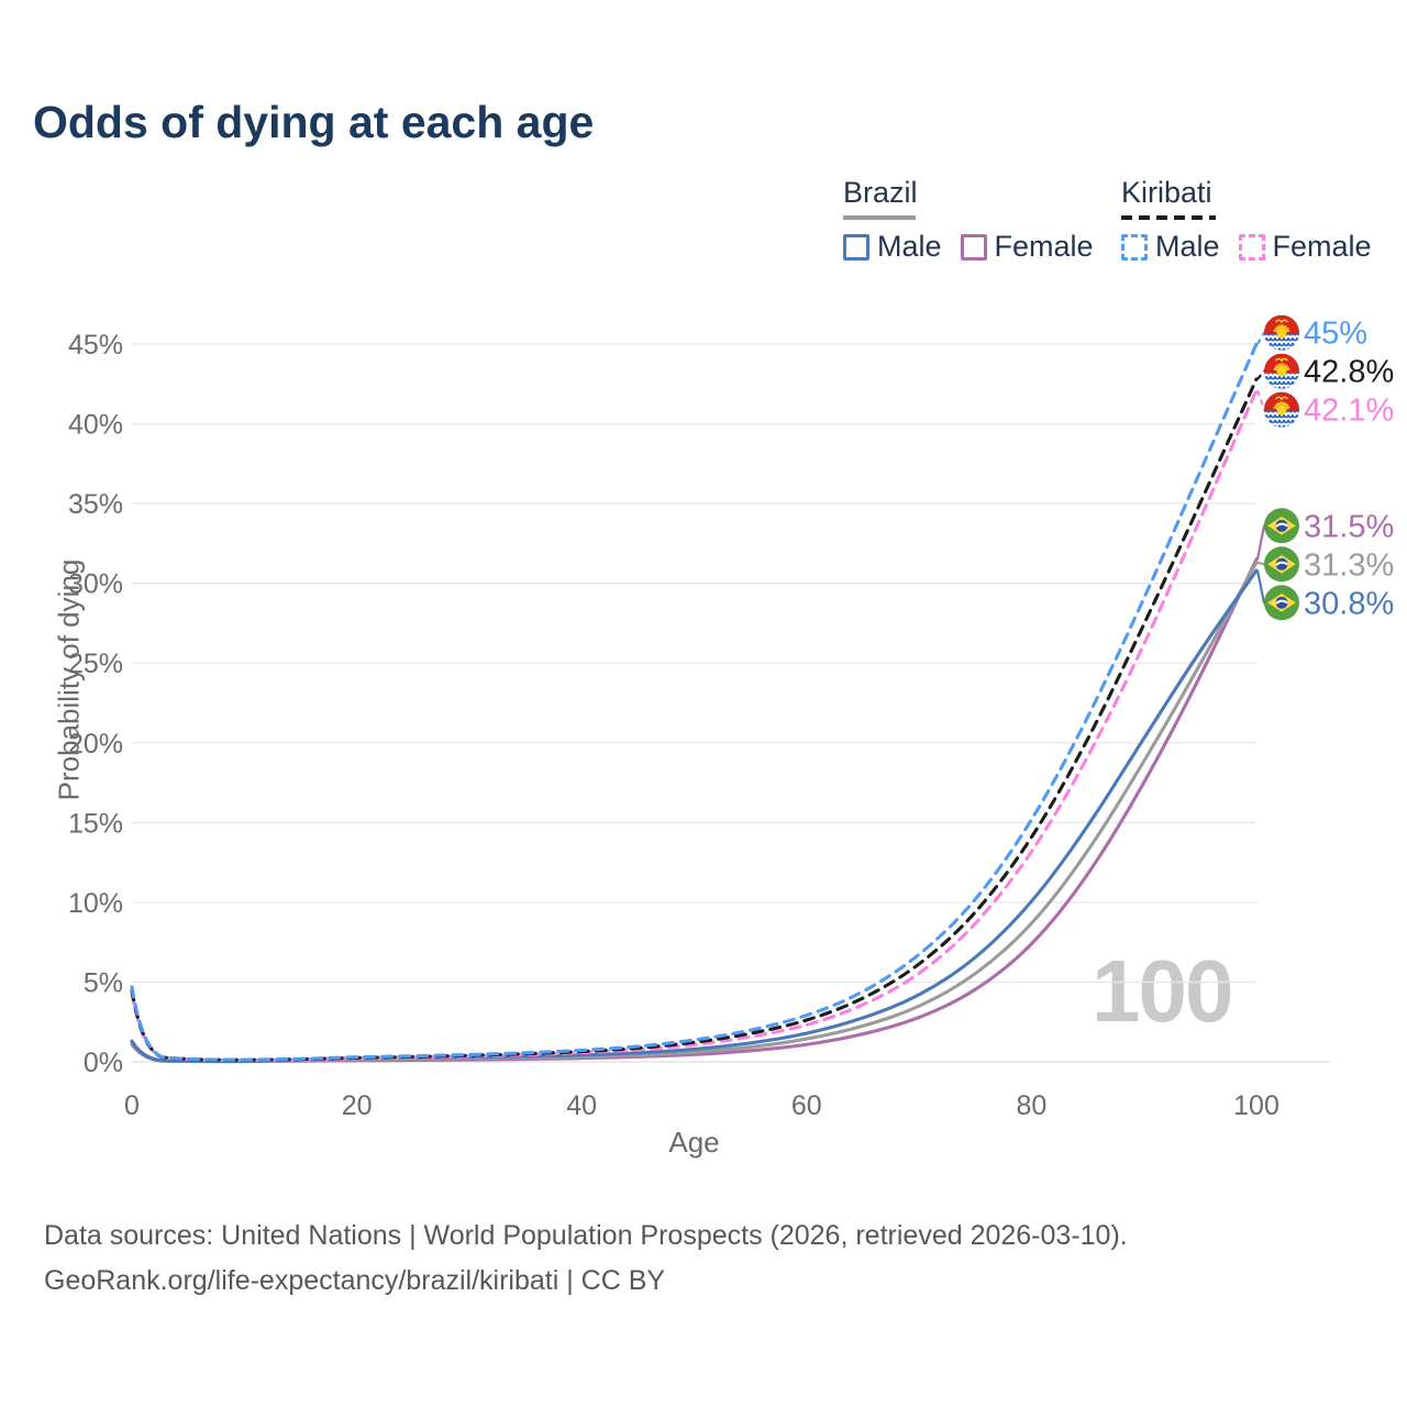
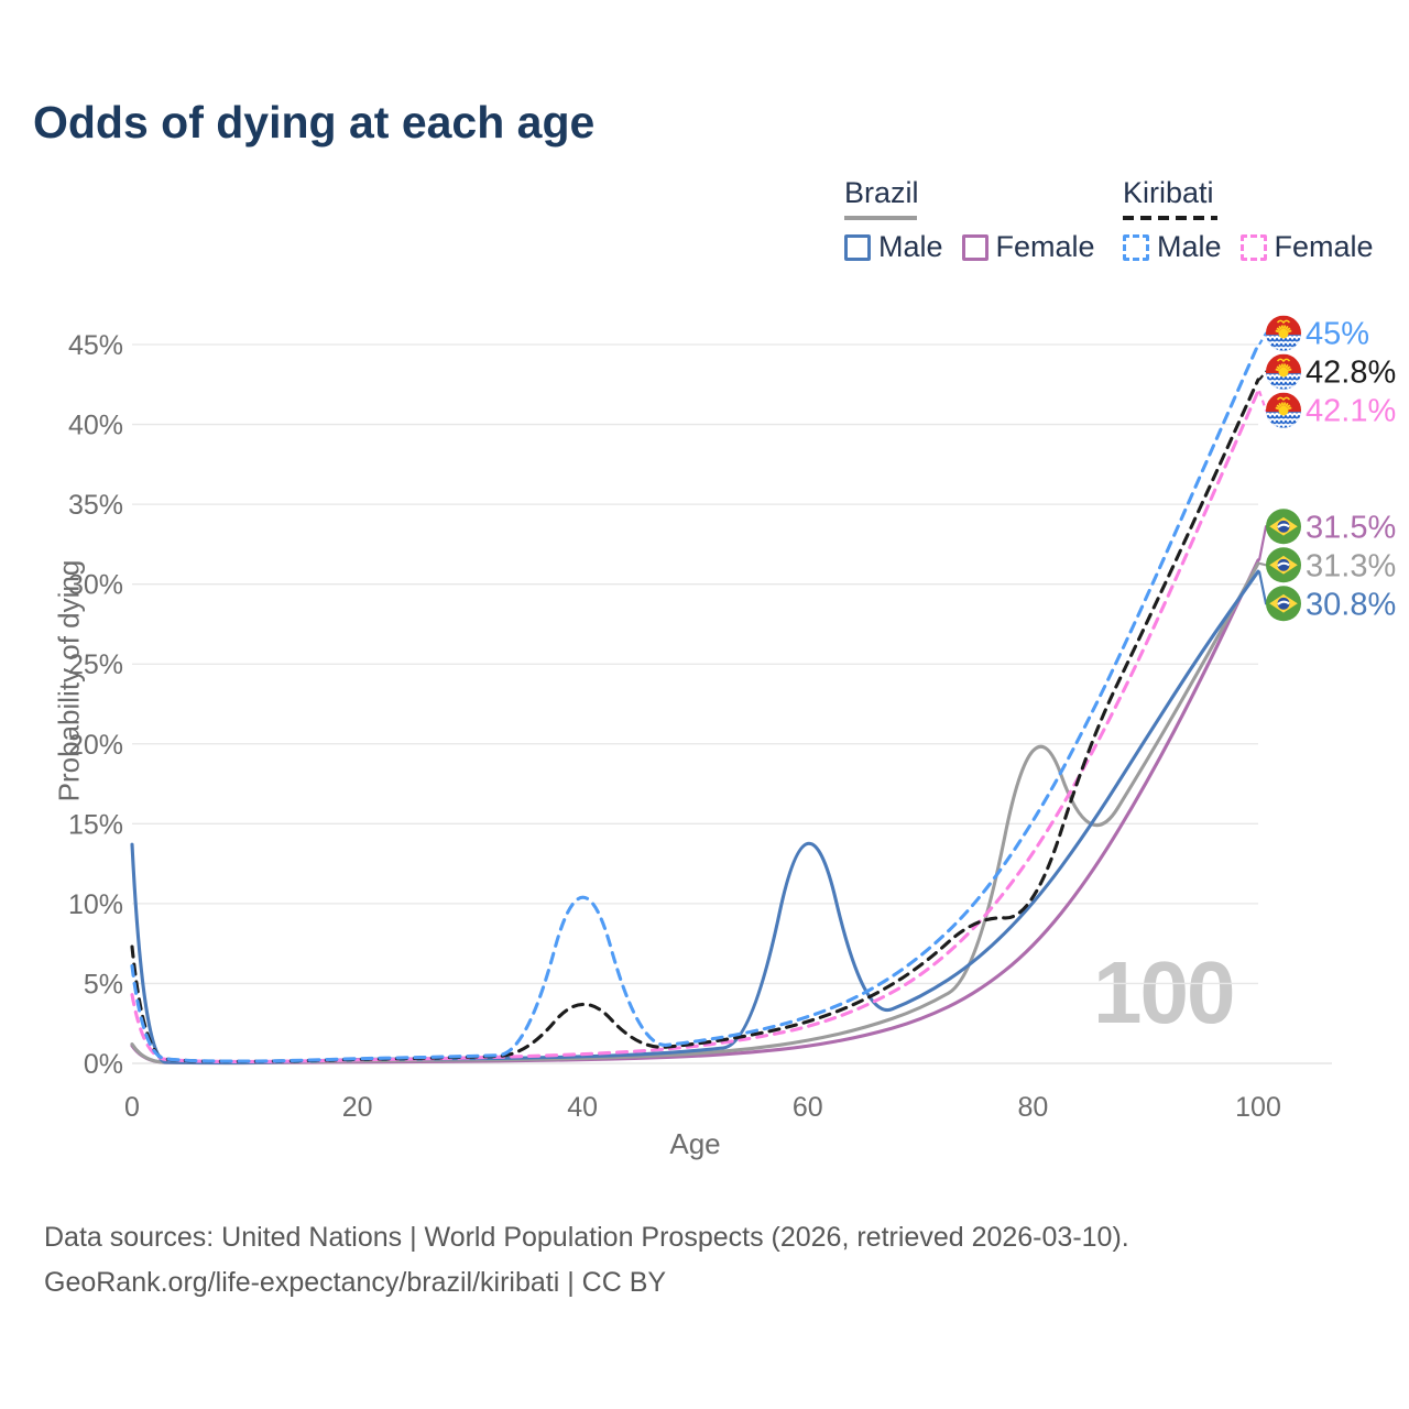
Brazil Male/0: 1.3% -> 13.7%
Kiribati/0: 4.5% -> 7.3%
Kiribati Male/0: 4.7% -> 6.1%
Kiribati/40: 0.6% -> 4.7%
Kiribati Male/40: 0.7% -> 13.6%
Brazil Male/60: 1.8% -> 17.7%
Brazil/80: 8.5% -> 23.0%
Kiribati/80: 13.9% -> 9.0%
